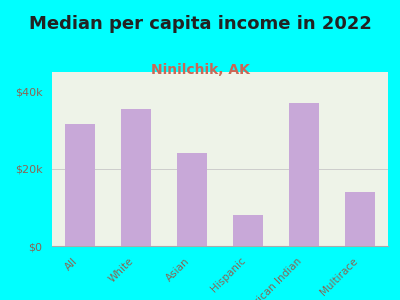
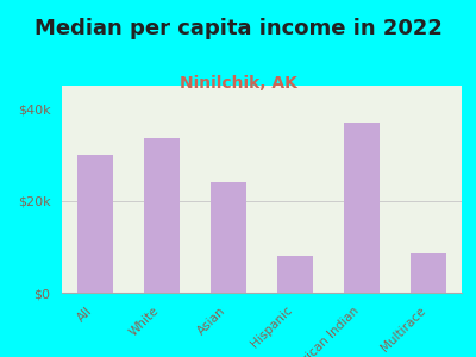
All: $31.5k -> $30.0k
White: $35.5k -> $33.5k
Multirace: $14.0k -> $8.5k
